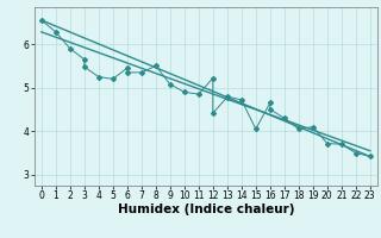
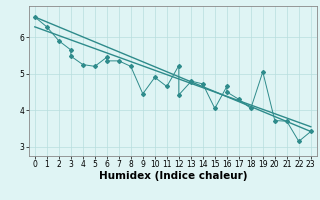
8: 5.50 -> 5.20
9: 5.08 -> 4.45
11: 4.85 -> 4.65
19: 4.10 -> 5.05
22: 3.50 -> 3.15
